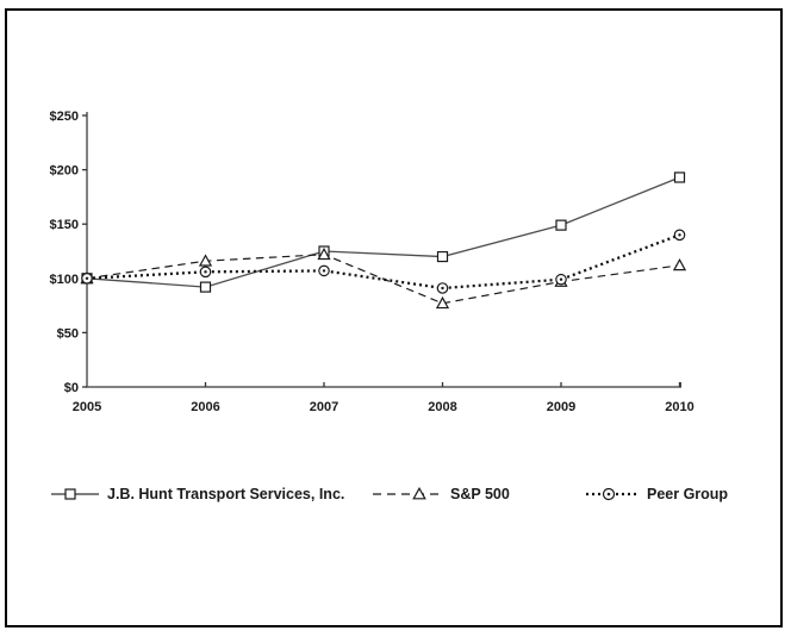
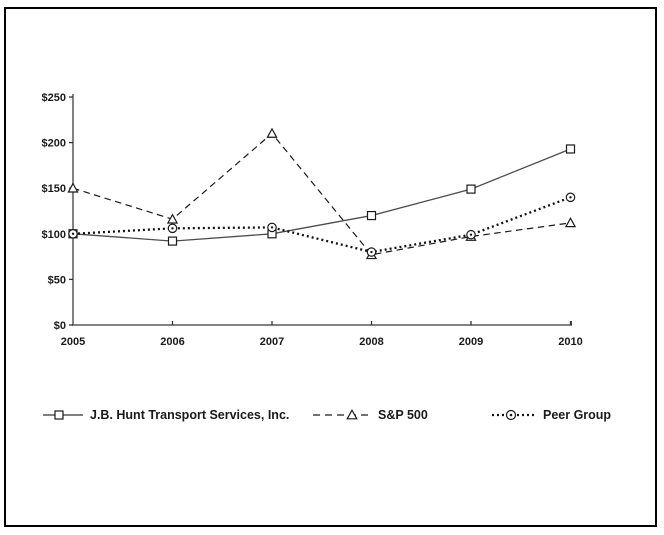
S&P 500/2005: $100 -> $150
J.B. Hunt Transport Services, Inc./2007: $120 -> $100
S&P 500/2007: $120 -> $210
Peer Group/2008: $90 -> $80
